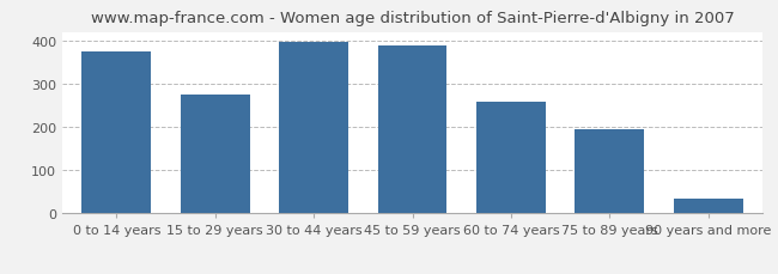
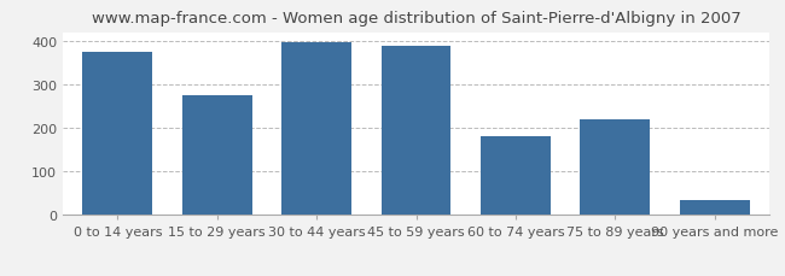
60 to 74 years: 258 -> 180
75 to 89 years: 196 -> 220
